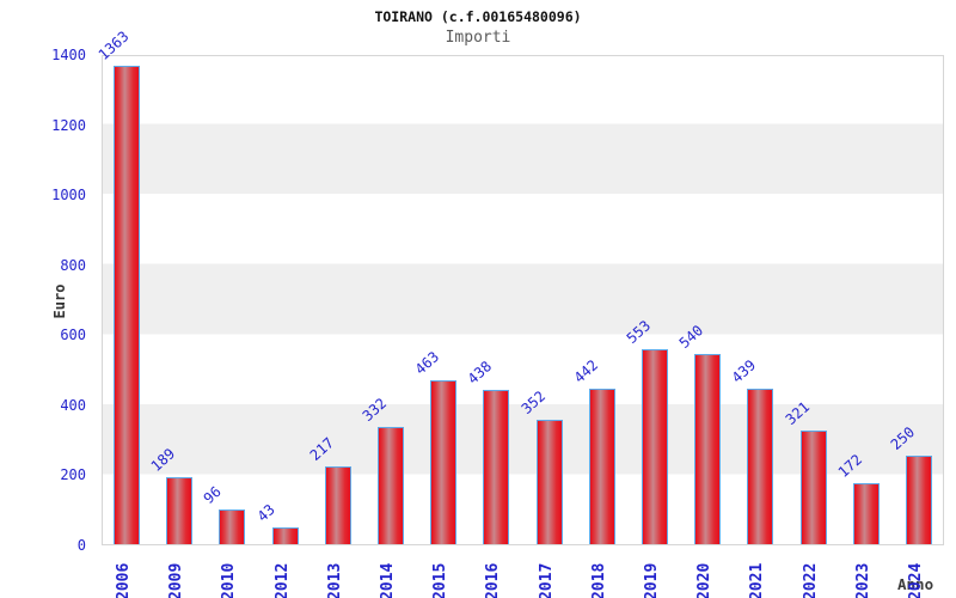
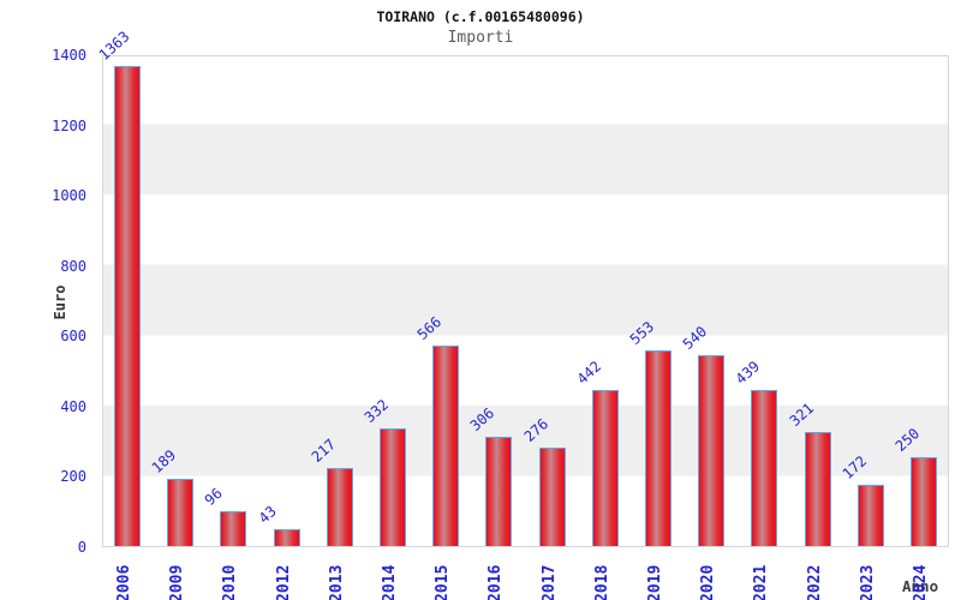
2015: 463 -> 566
2016: 438 -> 306
2017: 352 -> 276
